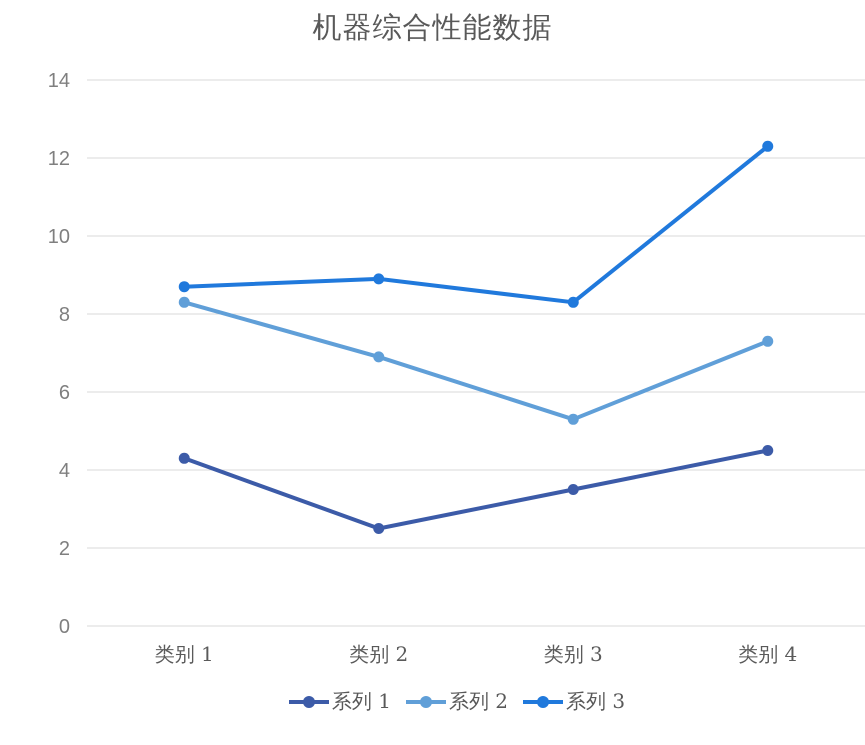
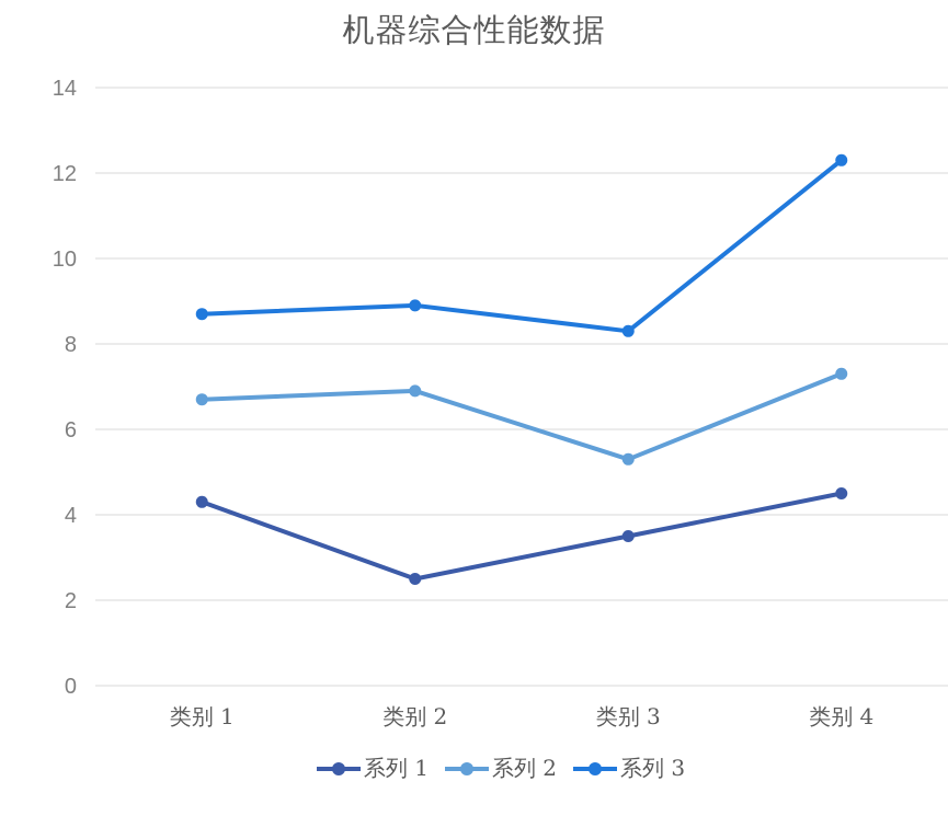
系列 2/类别 1: 8.3 -> 6.7
